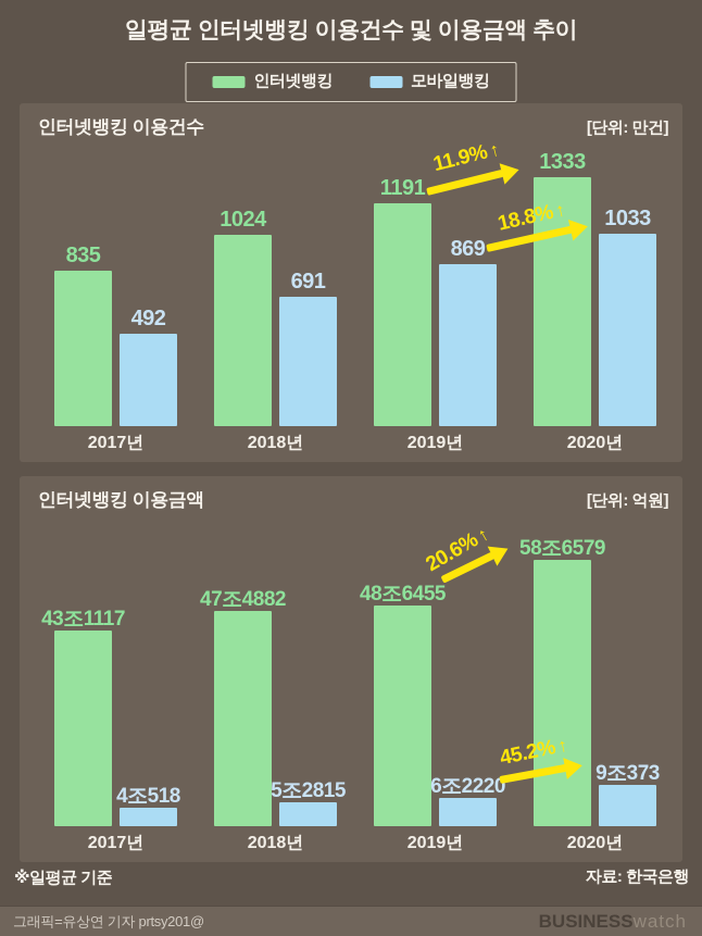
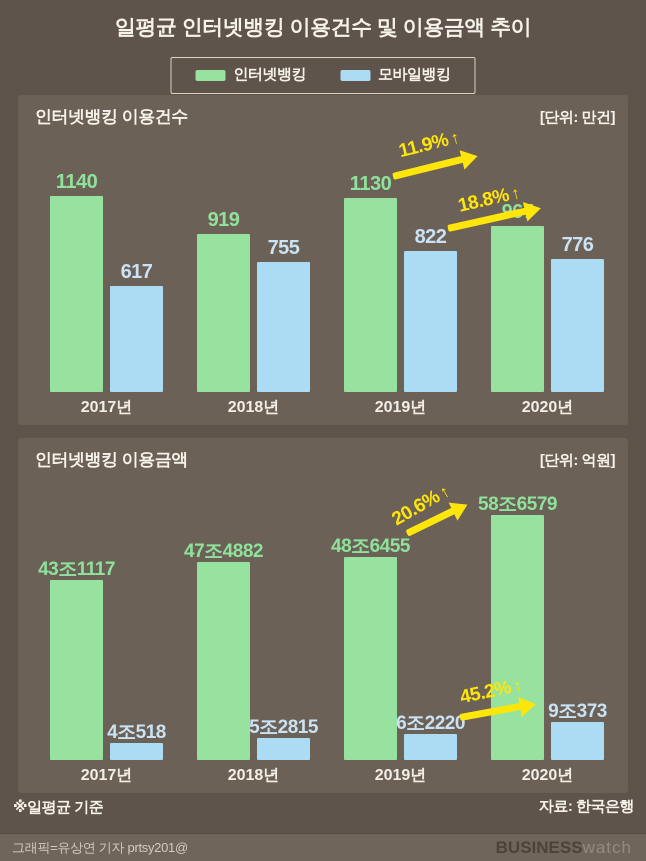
인터넷뱅킹 이용건수/인터넷뱅킹/2017년: 835 -> 1140
인터넷뱅킹 이용건수/모바일뱅킹/2017년: 492 -> 617
인터넷뱅킹 이용건수/인터넷뱅킹/2018년: 1024 -> 919
인터넷뱅킹 이용건수/모바일뱅킹/2018년: 691 -> 755
인터넷뱅킹 이용건수/인터넷뱅킹/2019년: 1191 -> 1130
인터넷뱅킹 이용건수/모바일뱅킹/2019년: 869 -> 822
인터넷뱅킹 이용건수/인터넷뱅킹/2020년: 1333 -> 967
인터넷뱅킹 이용건수/모바일뱅킹/2020년: 1033 -> 776
